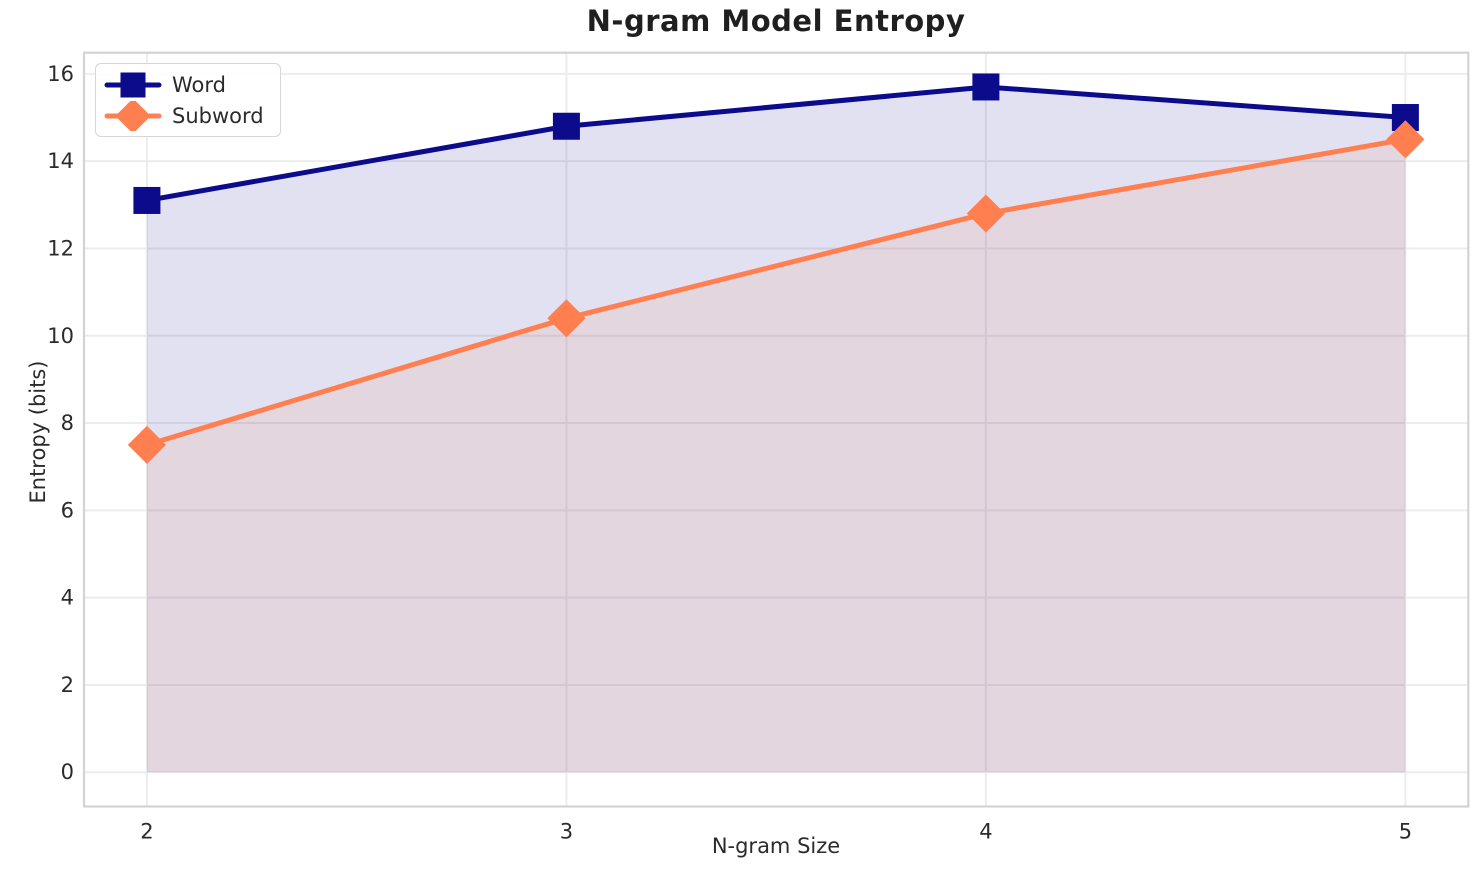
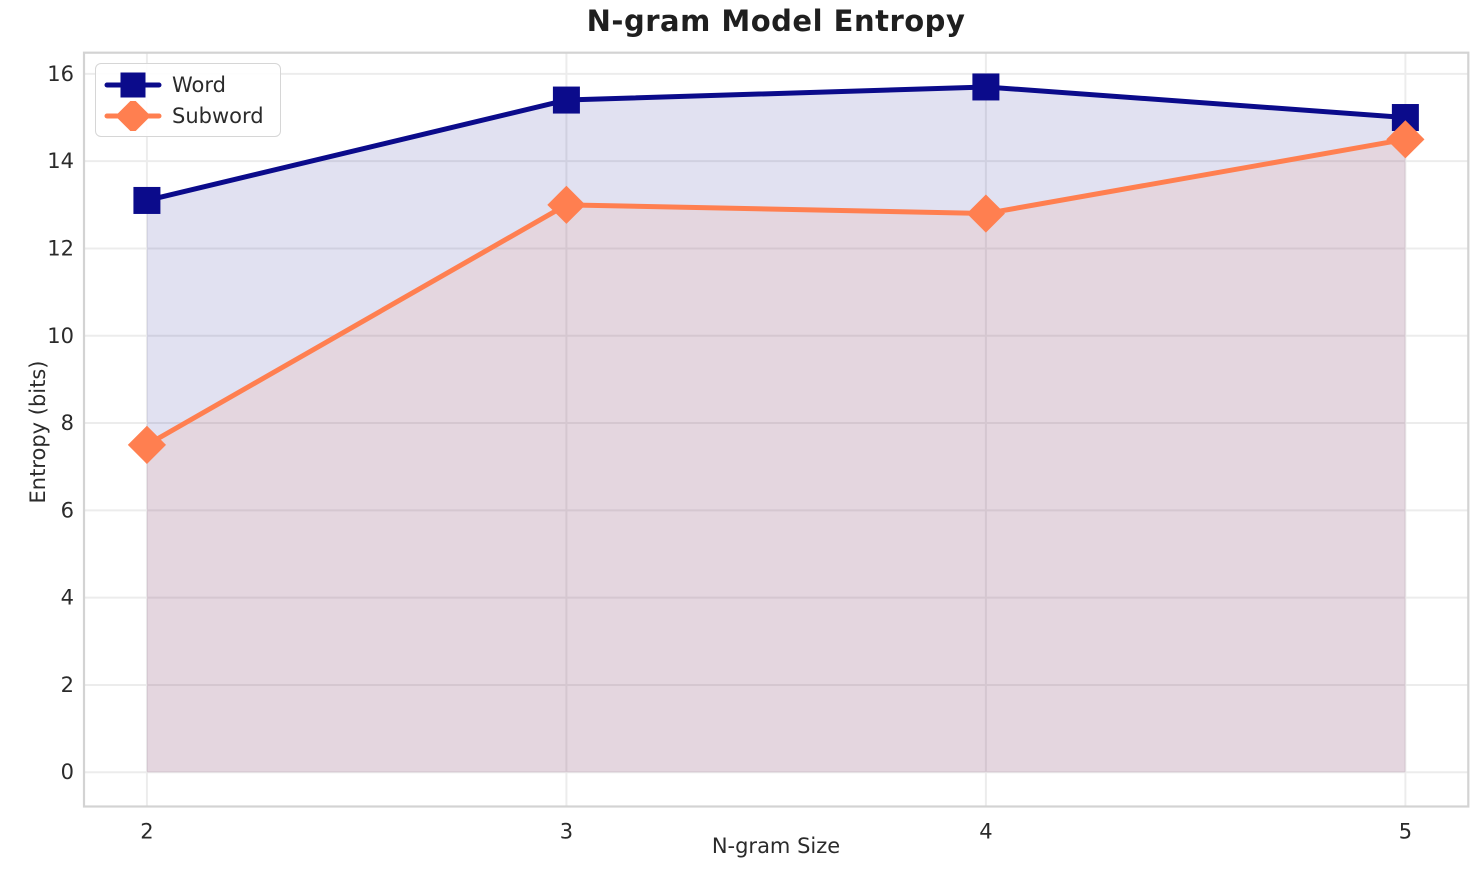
Word/3: 14.8 -> 15.4
Subword/3: 10.4 -> 13.0
